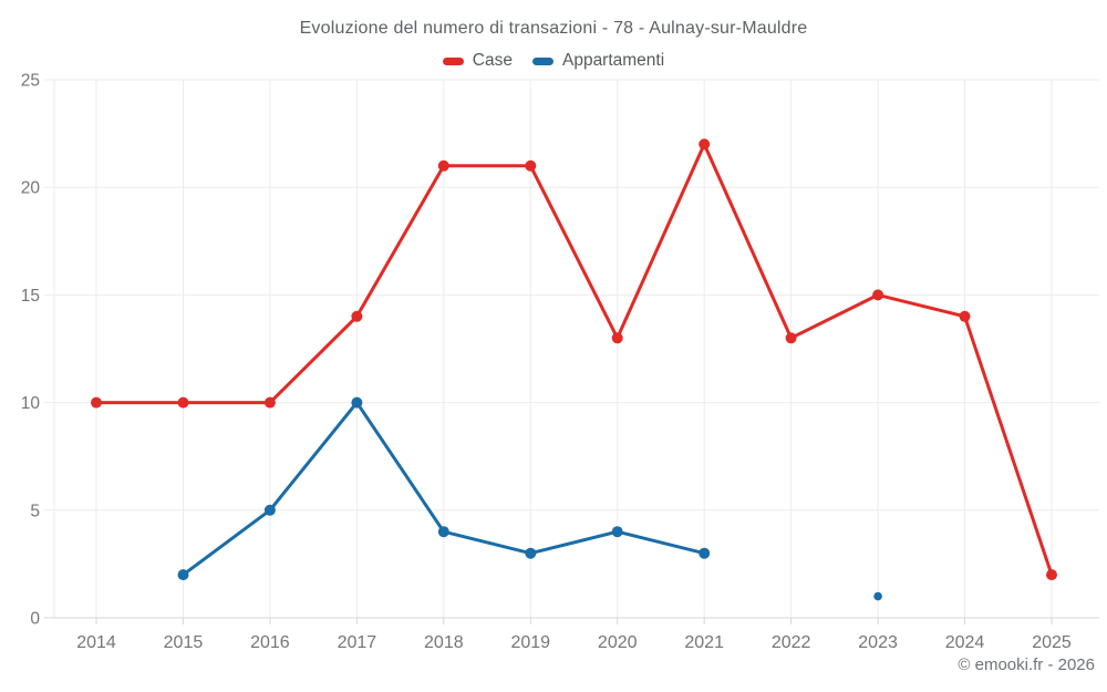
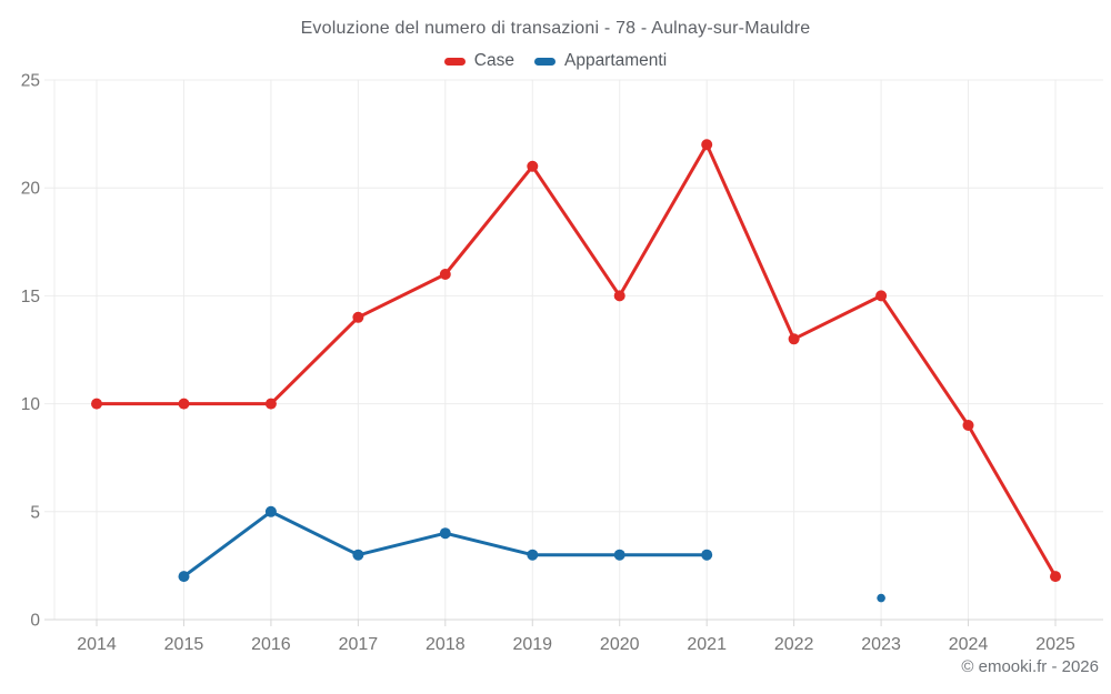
Appartamenti/2017: 10 -> 3
Case/2018: 21 -> 16
Case/2020: 13 -> 15
Appartamenti/2020: 4 -> 3
Case/2024: 14 -> 9
